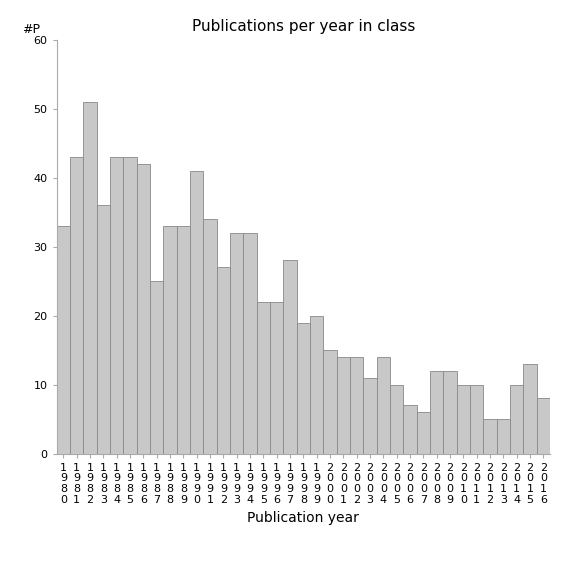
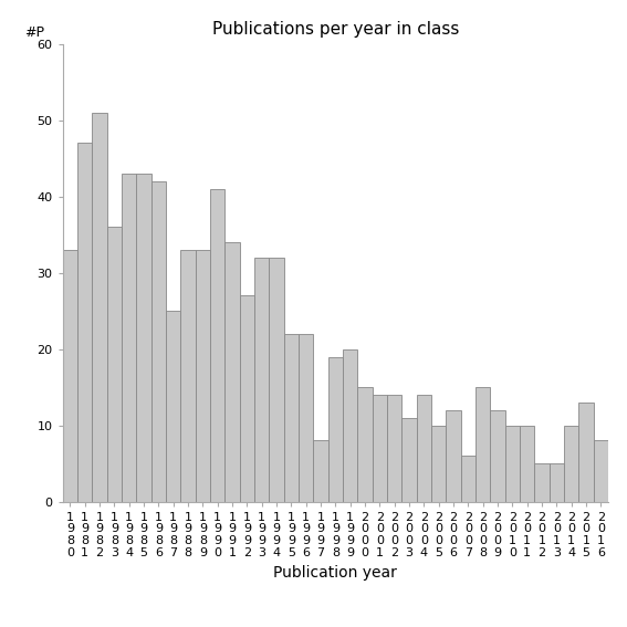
1 9 8 1: 43 -> 47
1 9 9 7: 28 -> 8
2 0 0 6: 7 -> 12
2 0 0 8: 12 -> 15
